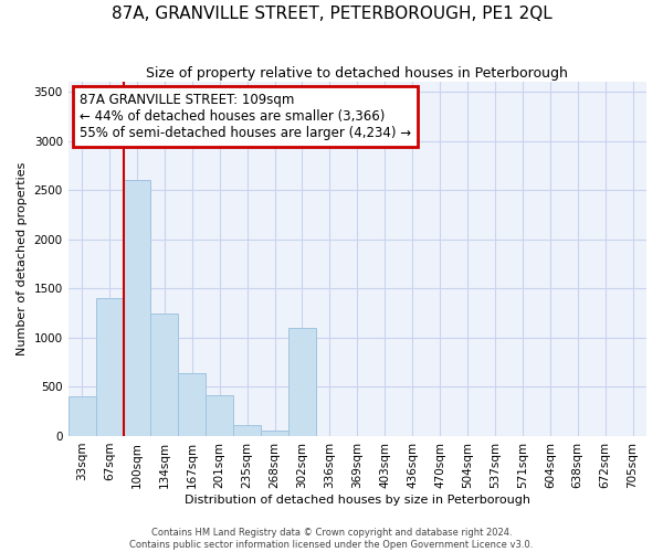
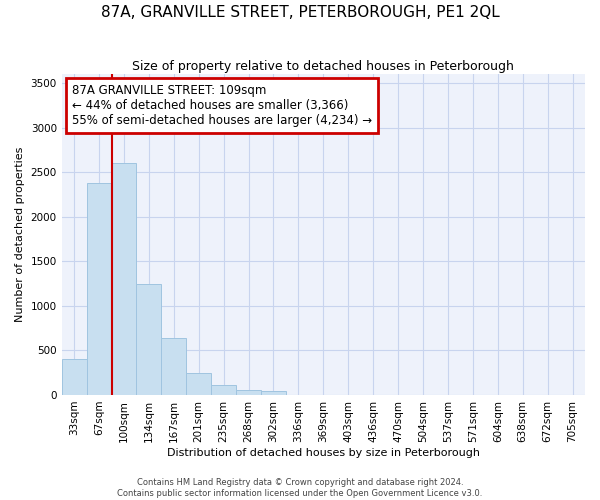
67sqm: 1400 -> 2380
201sqm: 420 -> 250
302sqm: 1100 -> 50
